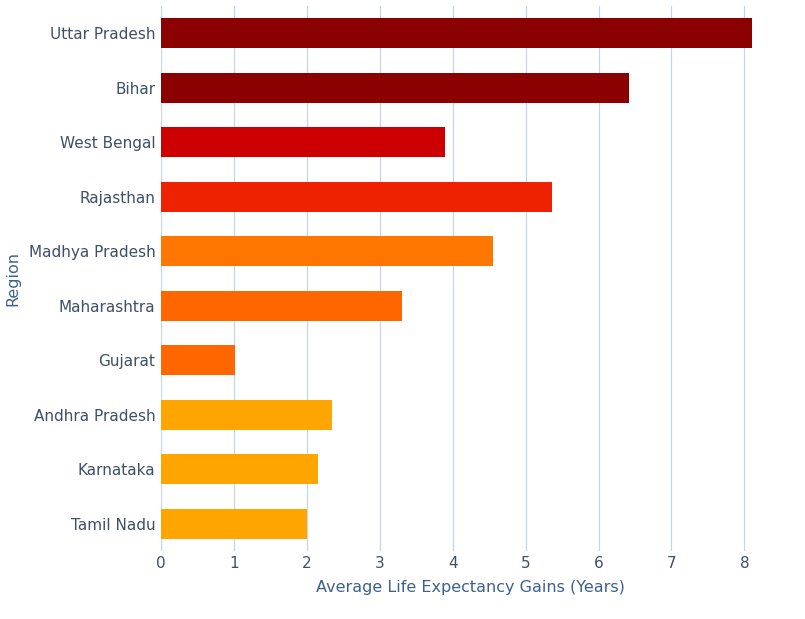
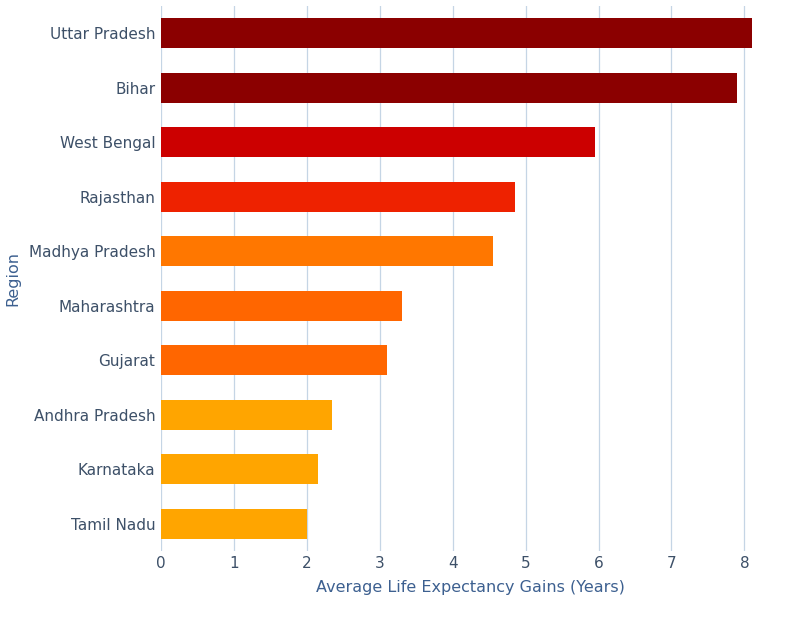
Bihar: 6.42 -> 7.90
West Bengal: 3.90 -> 5.95
Rajasthan: 5.36 -> 4.85
Gujarat: 1.02 -> 3.10
